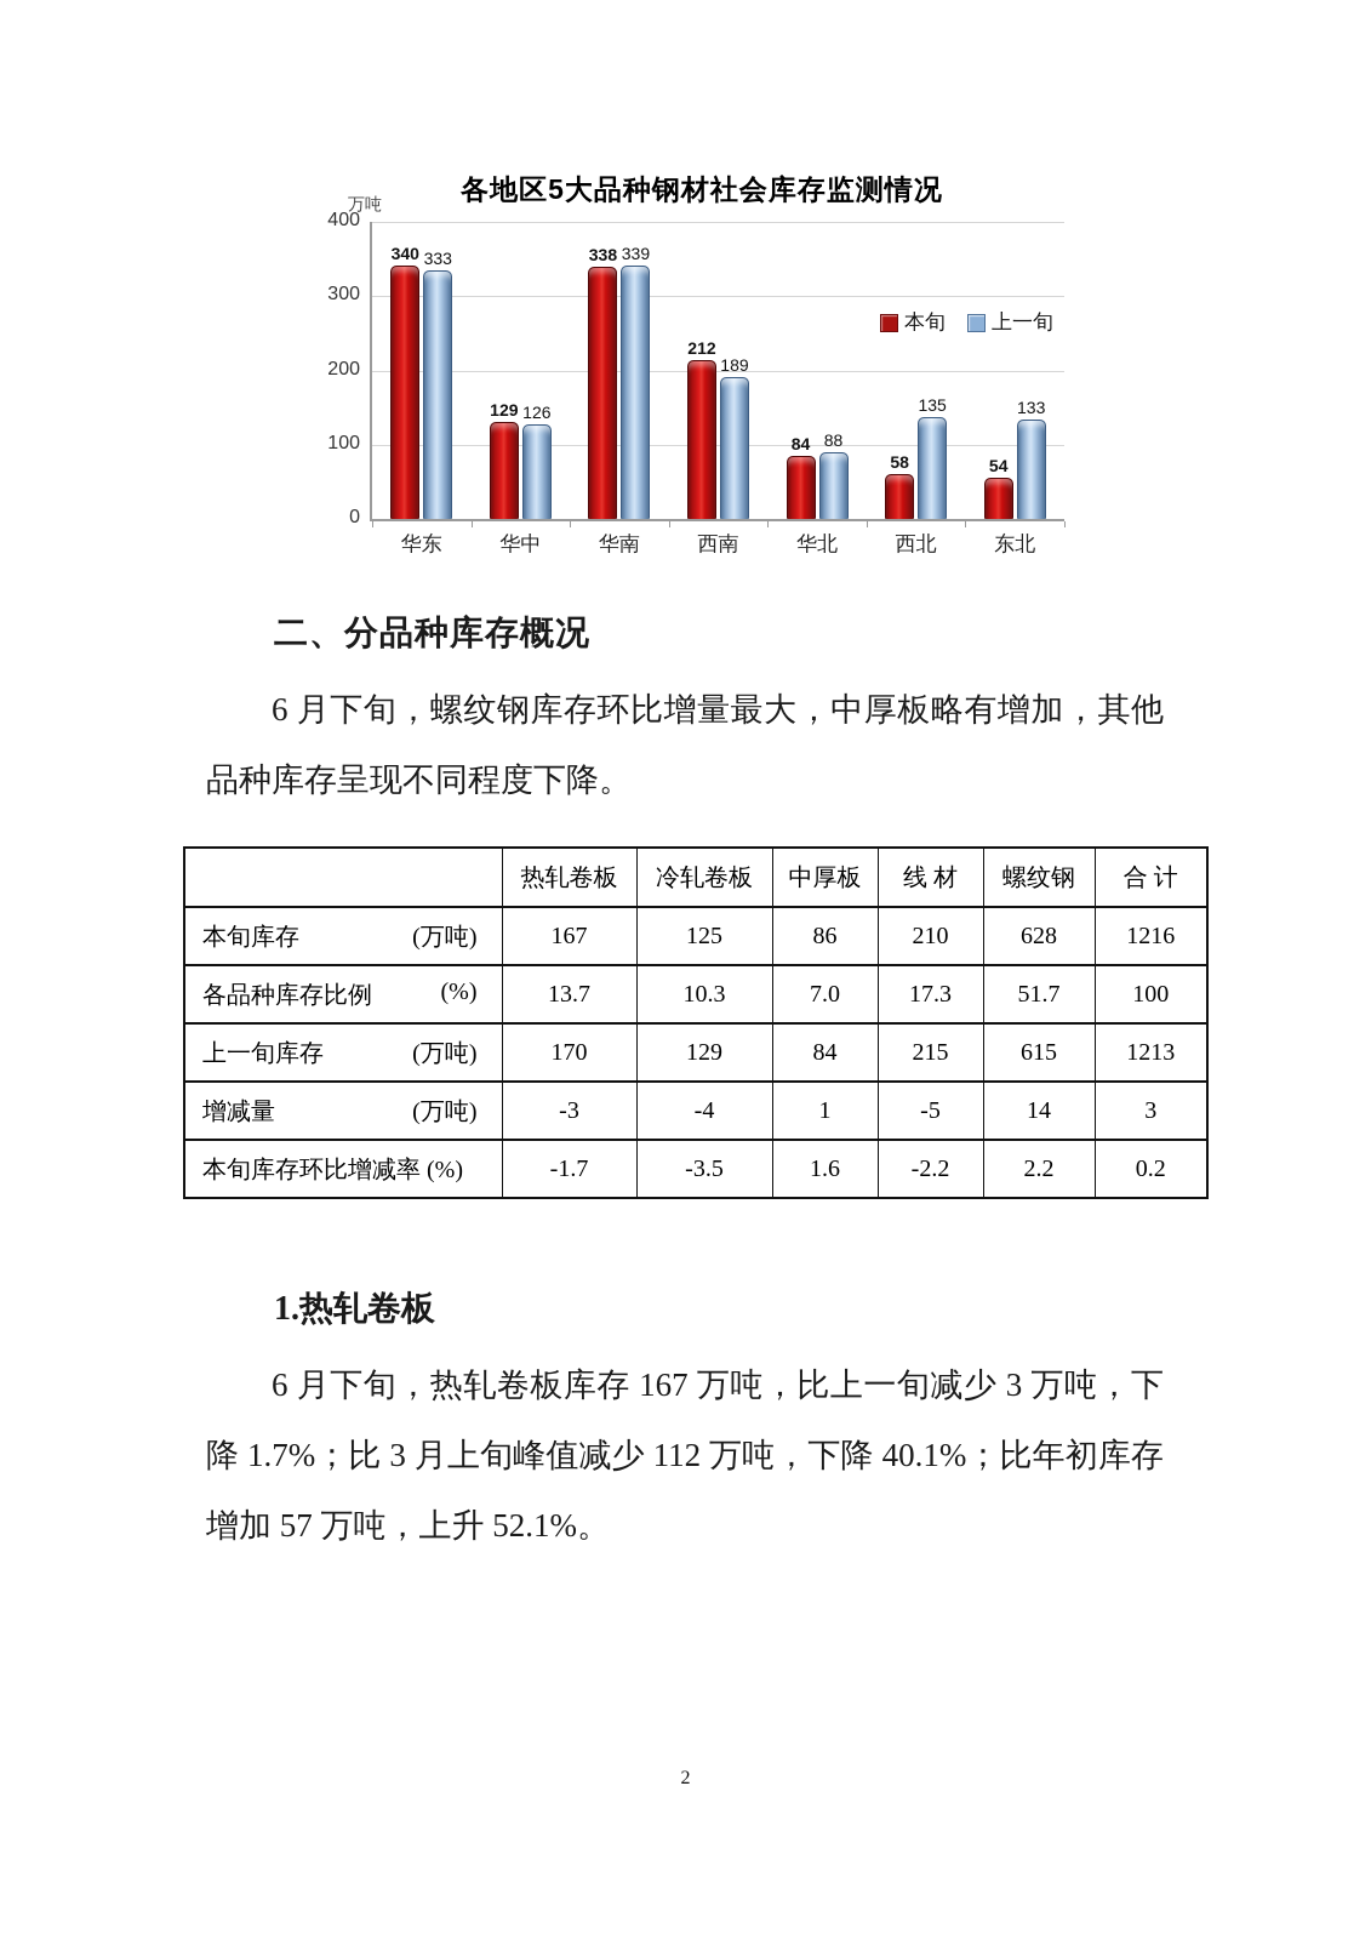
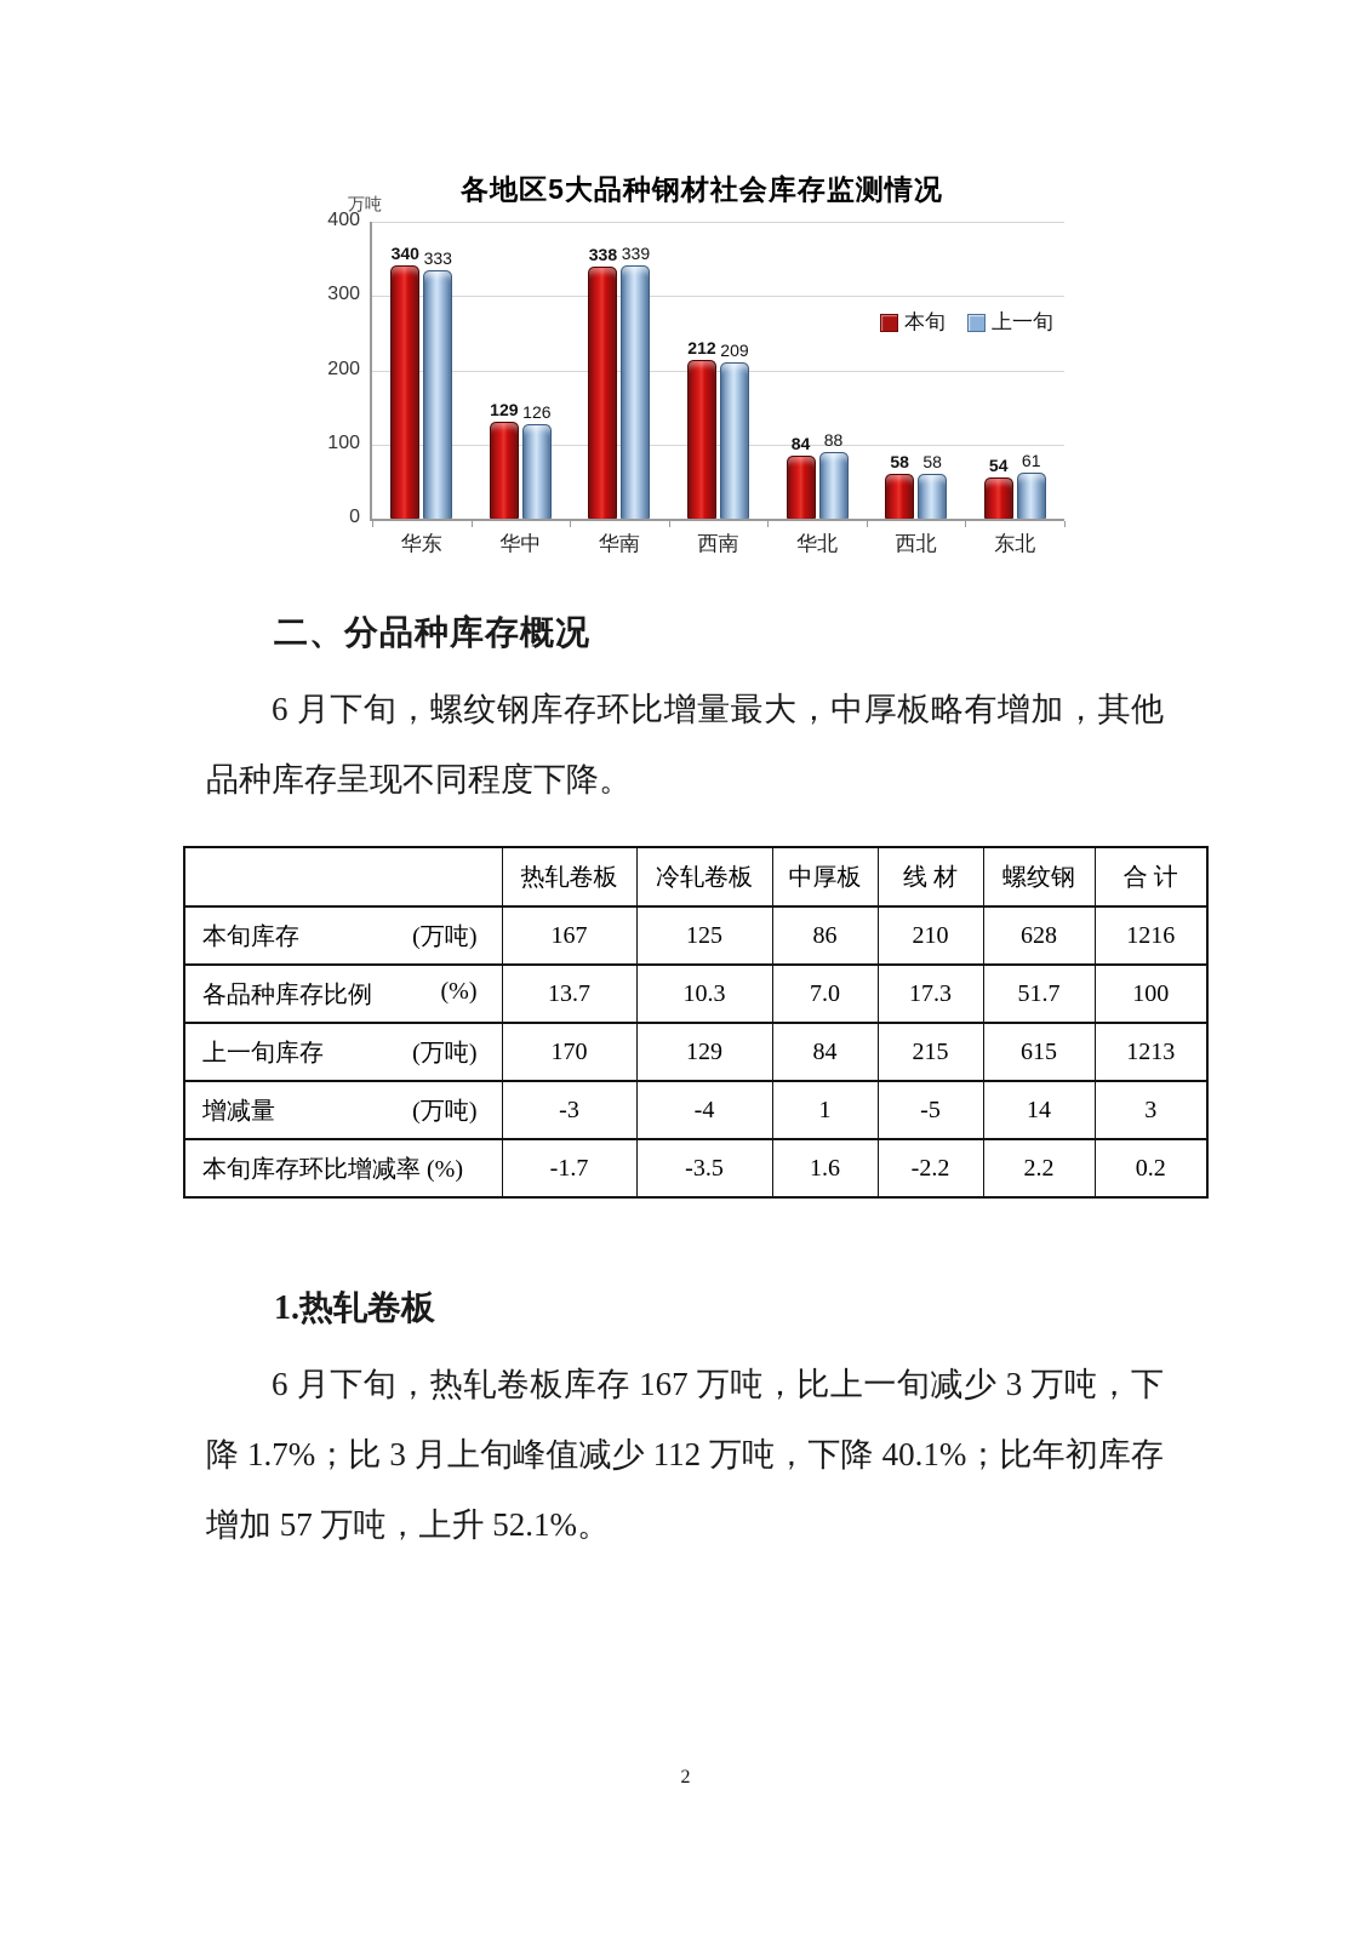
上一旬/西南: 189 -> 209
上一旬/西北: 135 -> 58
上一旬/东北: 133 -> 61
